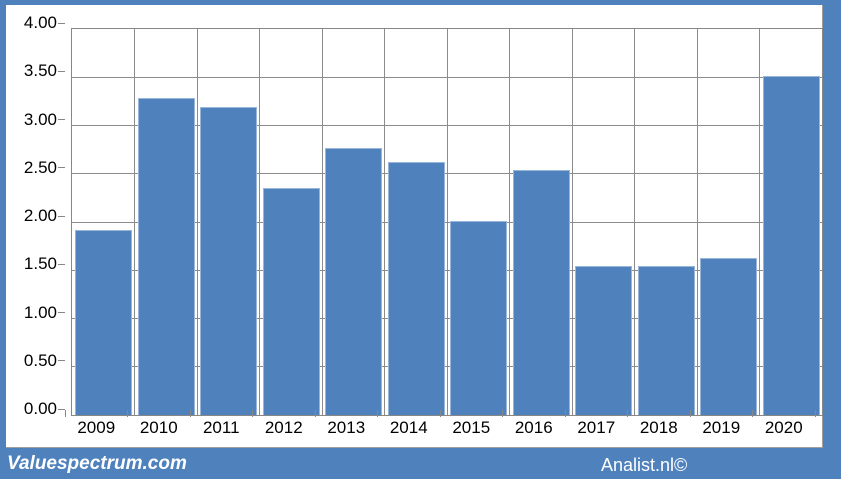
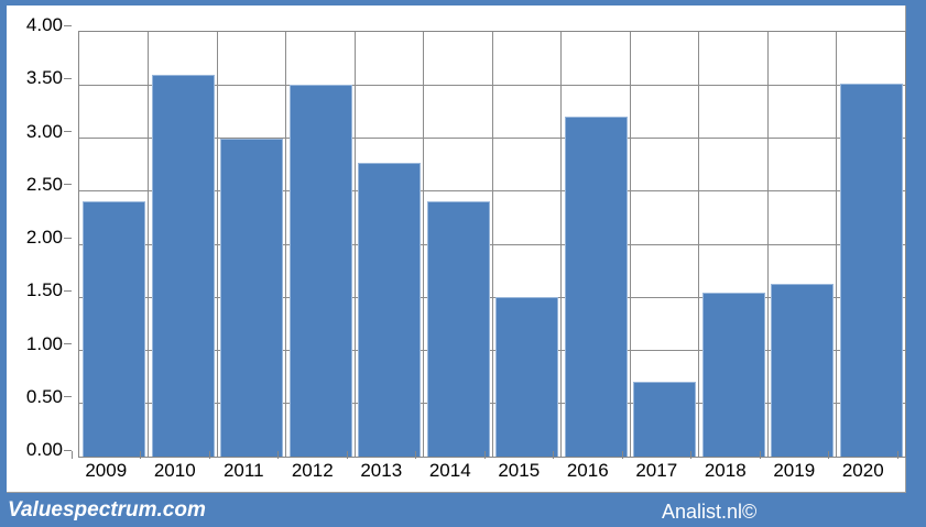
2009: 1.9 -> 2.4
2010: 3.3 -> 3.6
2011: 3.2 -> 3.0
2012: 2.4 -> 3.5
2014: 2.6 -> 2.4
2015: 2.0 -> 1.5
2016: 2.5 -> 3.2
2017: 1.5 -> 0.7
